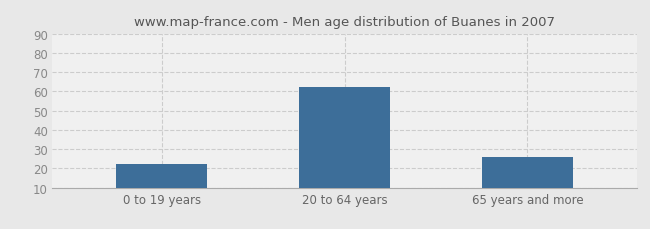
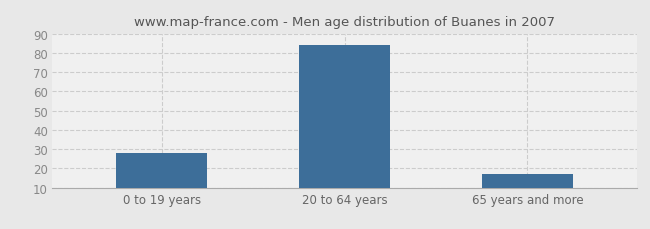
0 to 19 years: 22 -> 28
20 to 64 years: 62 -> 84
65 years and more: 26 -> 17
